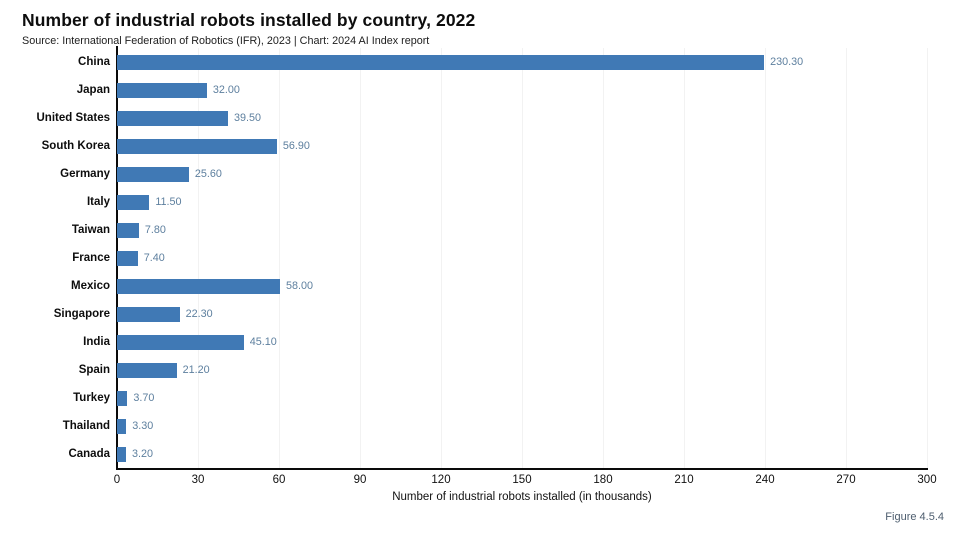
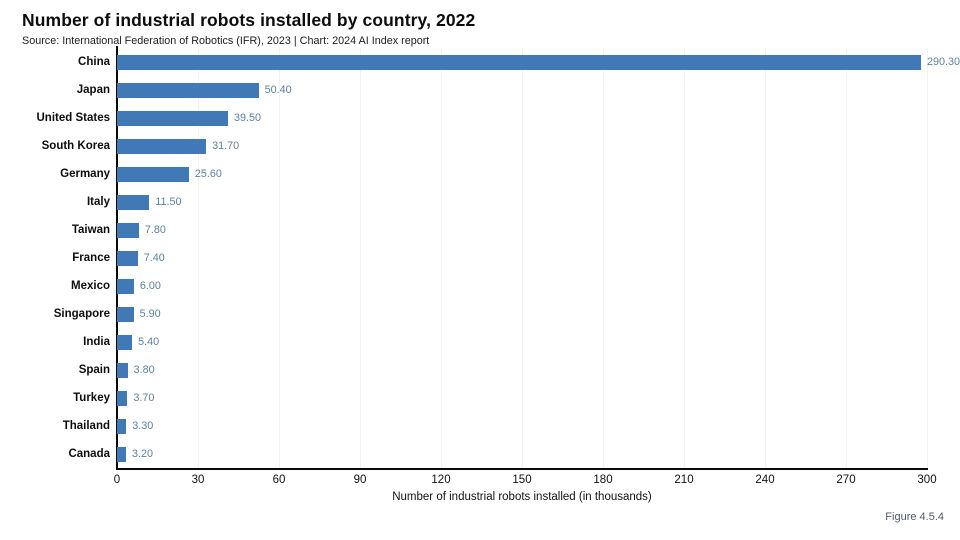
China: 230.30 -> 290.30
Japan: 32.00 -> 50.40
South Korea: 56.90 -> 31.70
Mexico: 58.00 -> 6.00
Singapore: 22.30 -> 5.90
India: 45.10 -> 5.40
Spain: 21.20 -> 3.80
